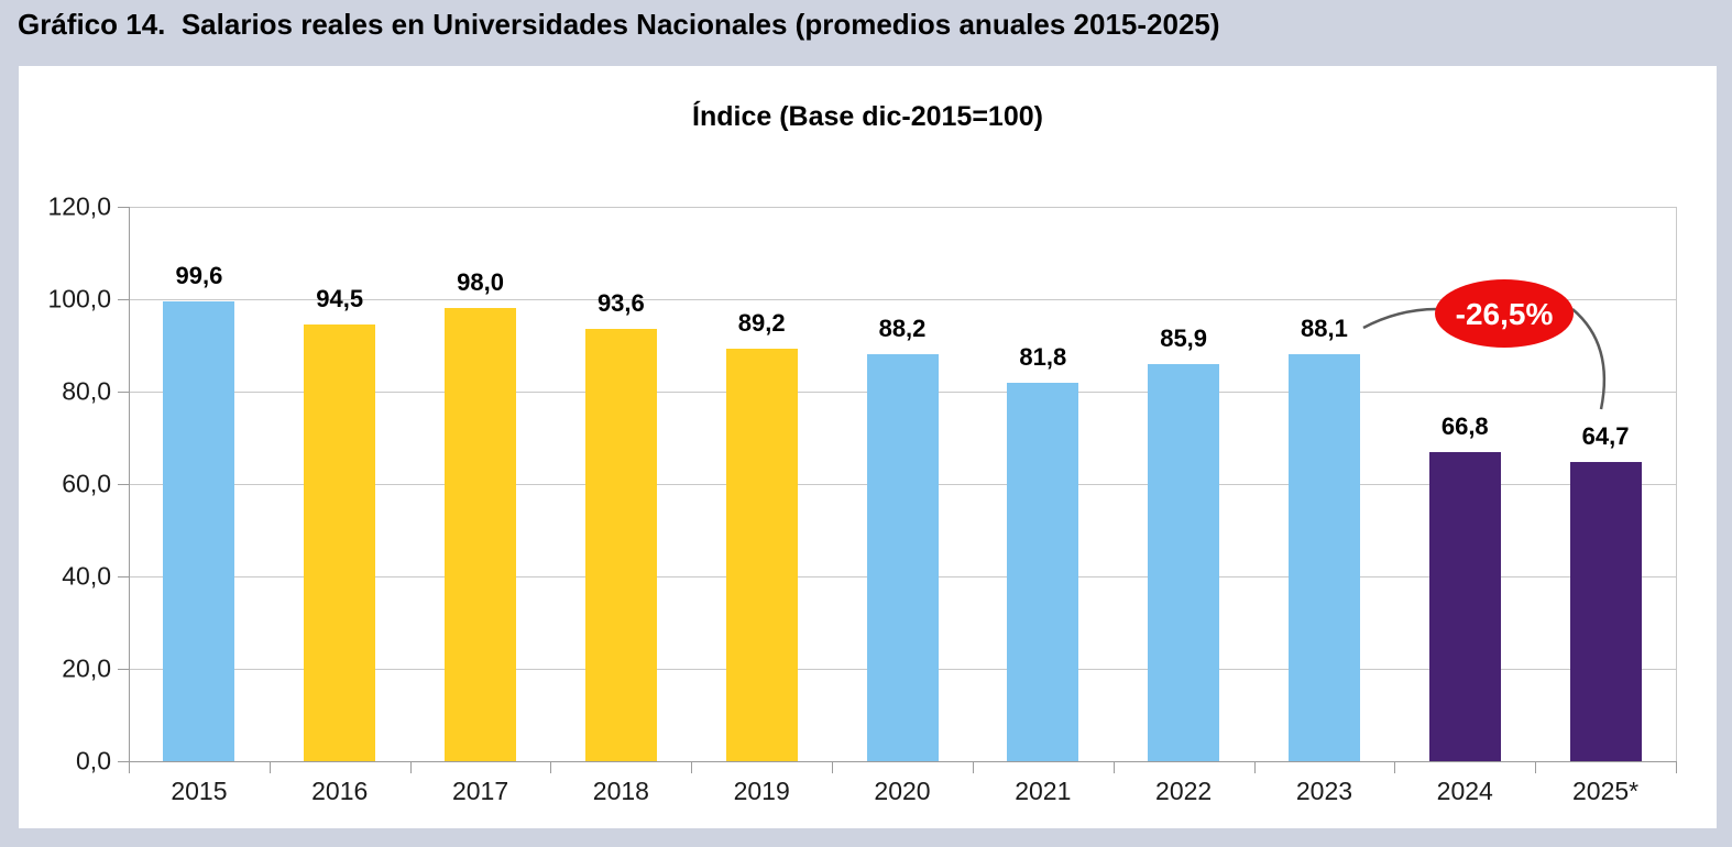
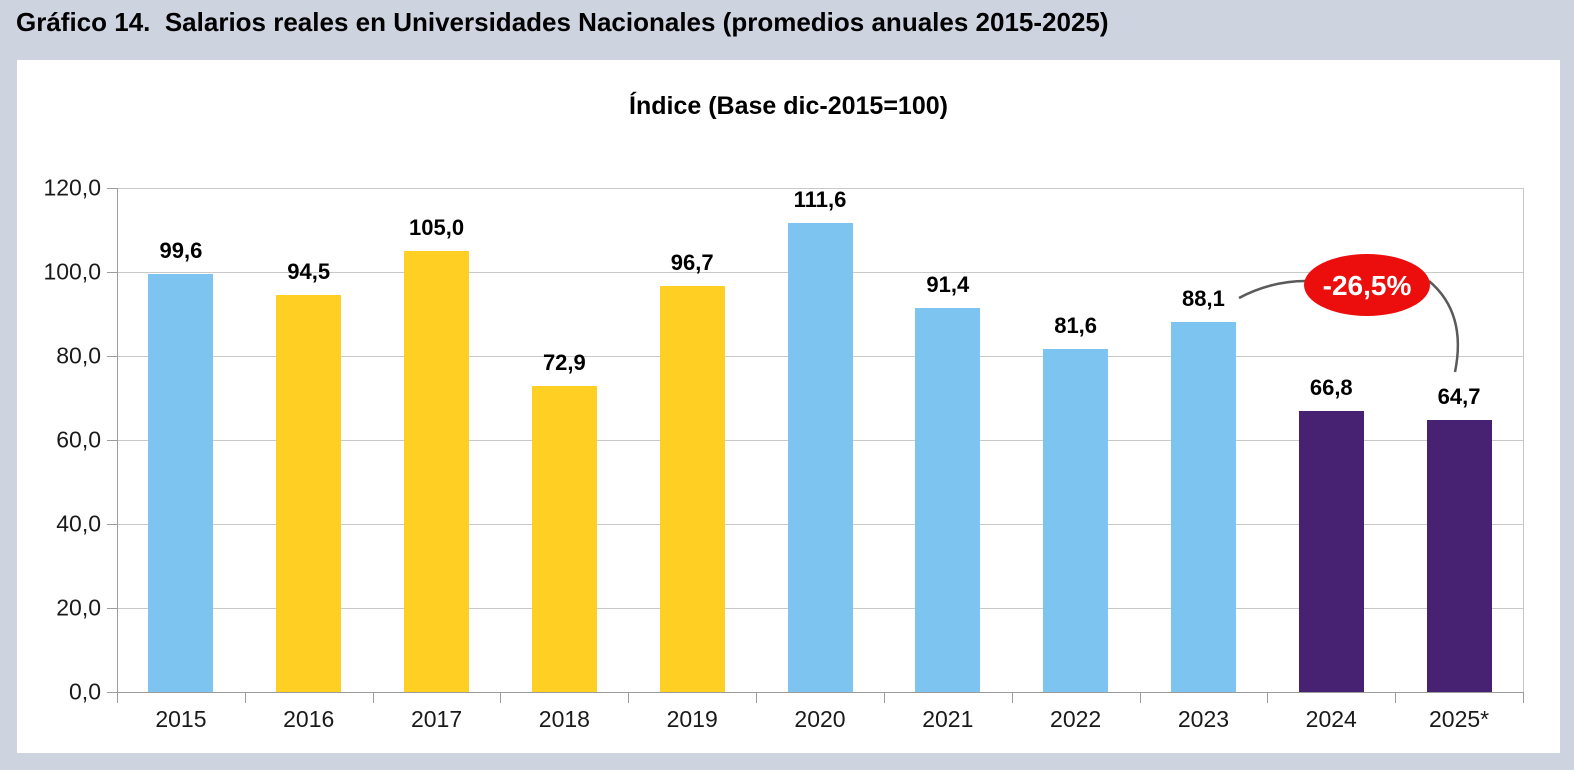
2017: 98,0 -> 105,0
2018: 93,6 -> 72,9
2019: 89,2 -> 96,7
2020: 88,2 -> 111,6
2021: 81,8 -> 91,4
2022: 85,9 -> 81,6
